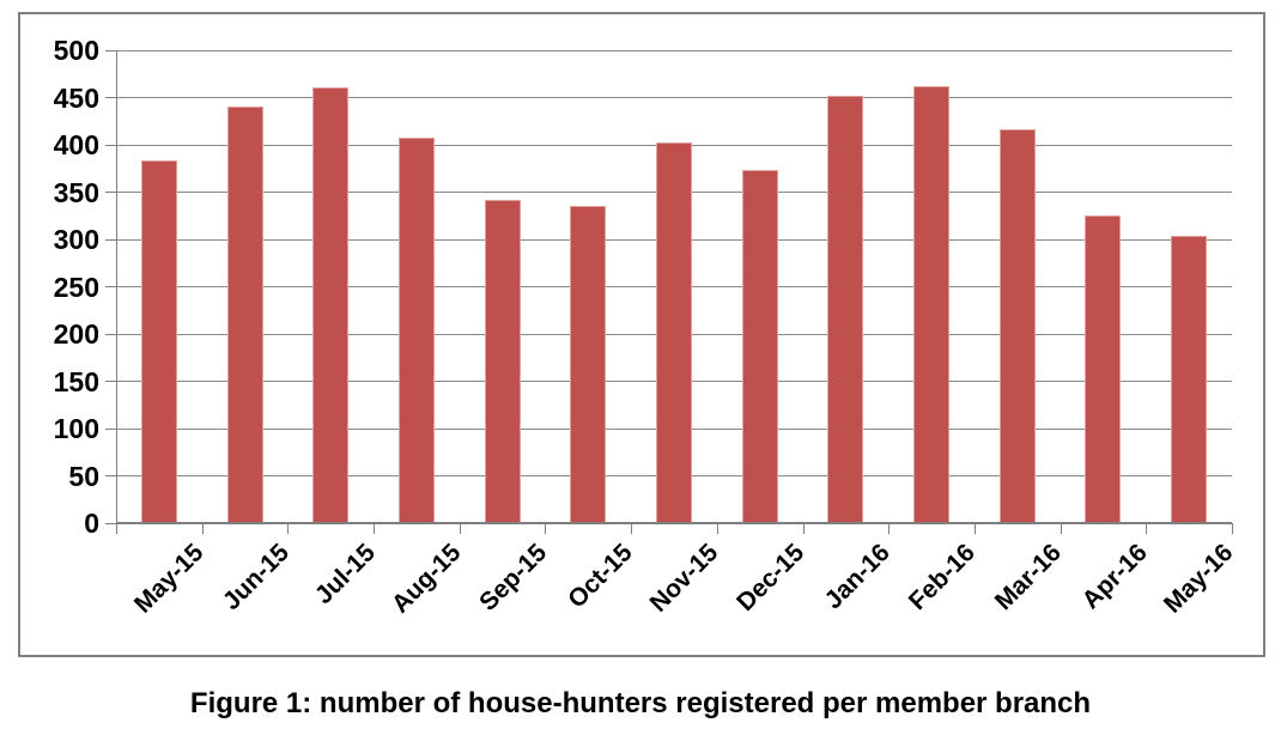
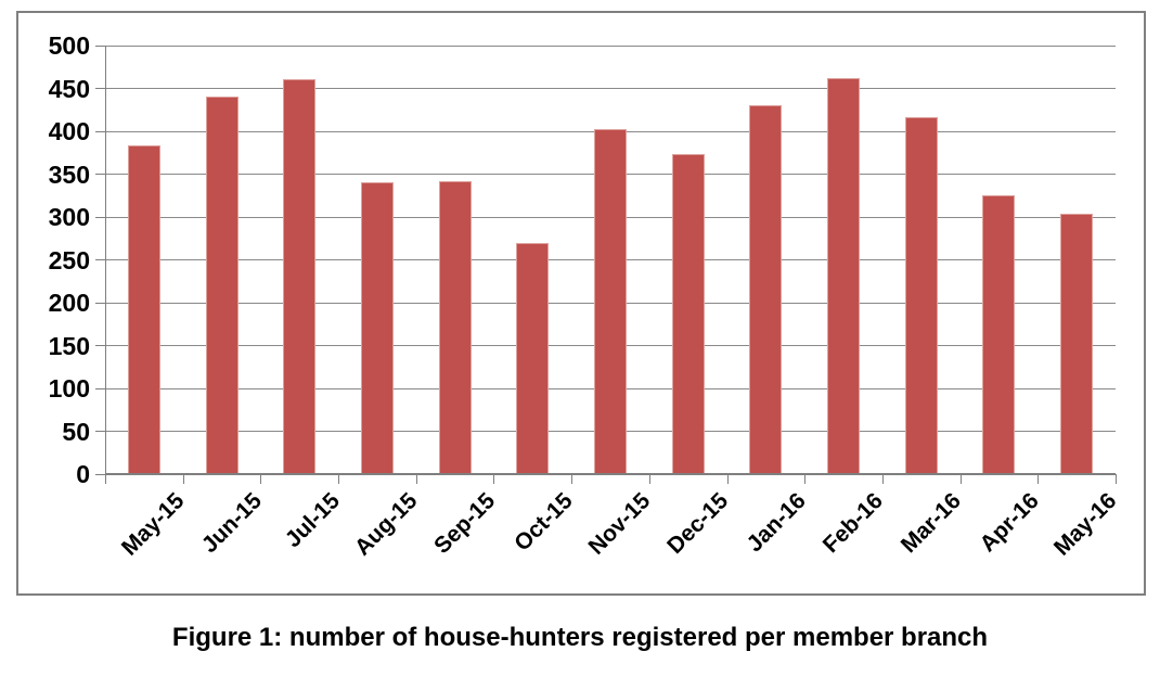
Aug-15: 410 -> 340
Oct-15: 340 -> 270
Jan-16: 450 -> 430
